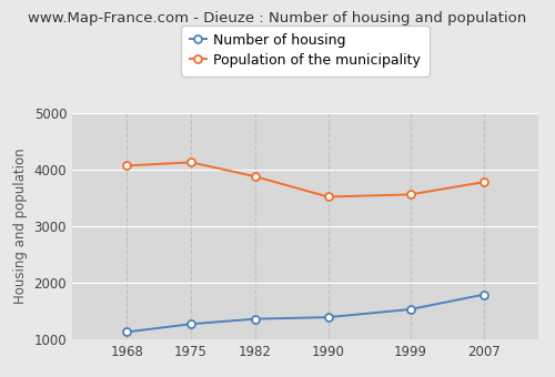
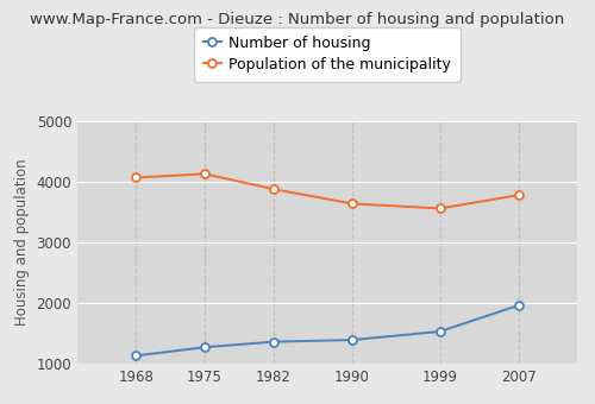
Population of the municipality/1990: 3520 -> 3640
Number of housing/2007: 1790 -> 1960
